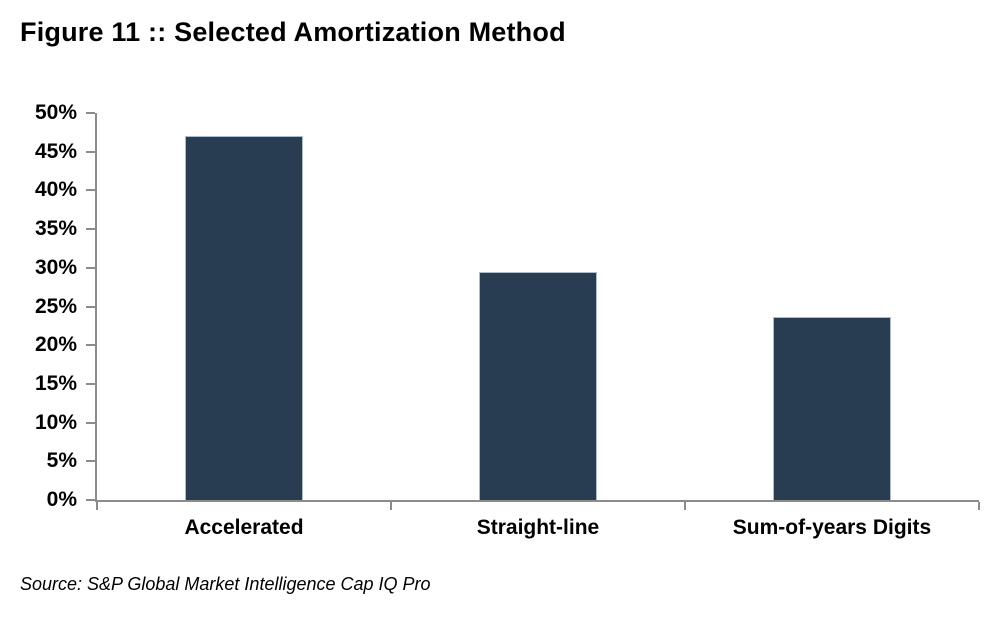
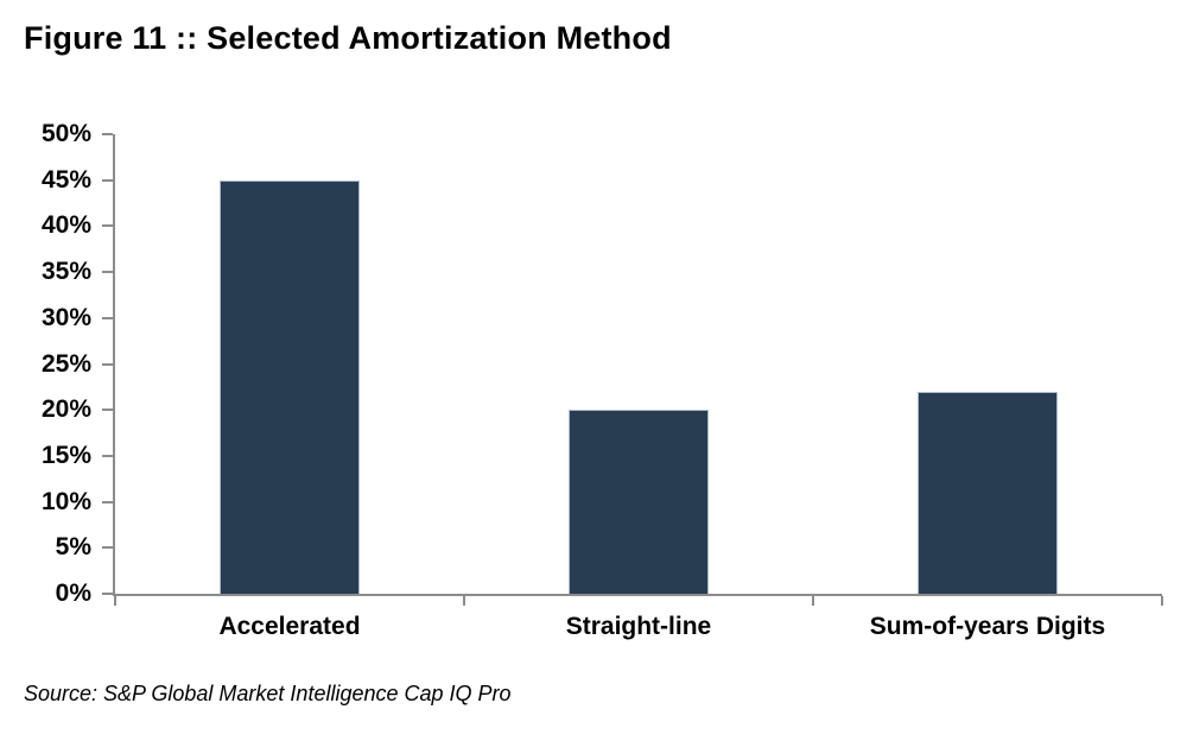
Accelerated: 47% -> 45%
Straight-line: 29% -> 20%
Sum-of-years Digits: 24% -> 22%
